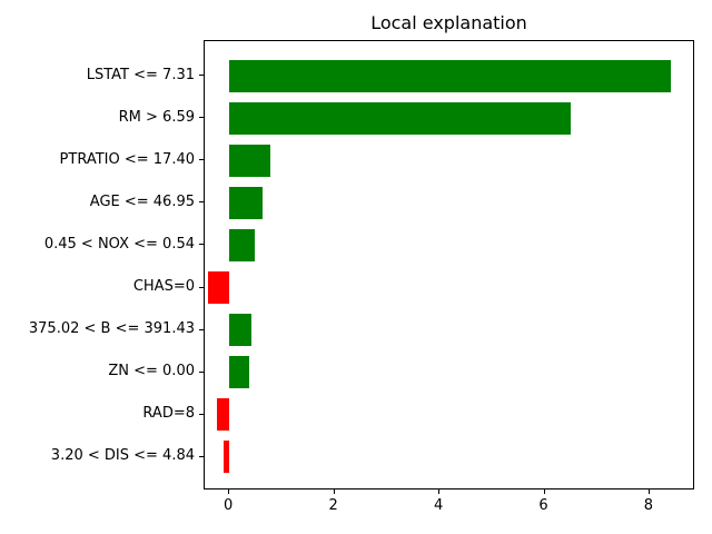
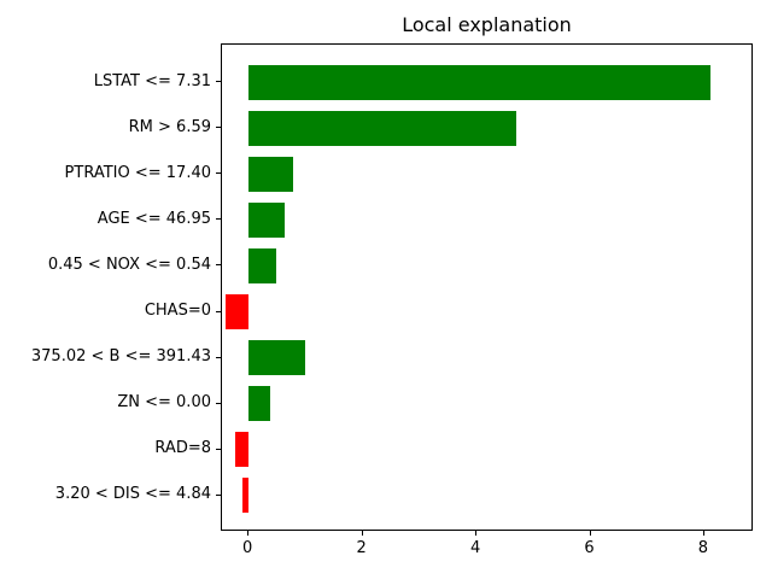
LSTAT <= 7.31: 8.4 -> 8.1
RM > 6.59: 6.5 -> 4.7
375.02 < B <= 391.43: 0.4 -> 1.0
